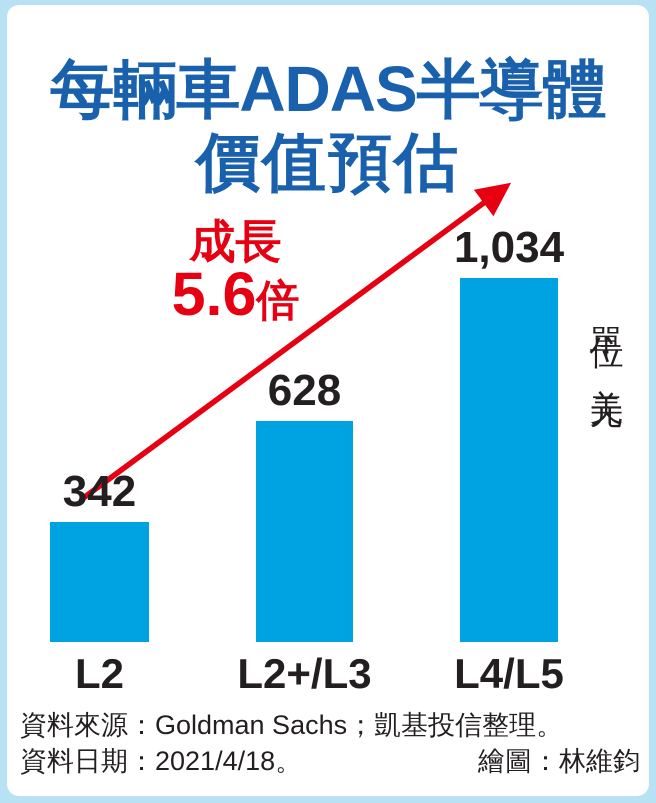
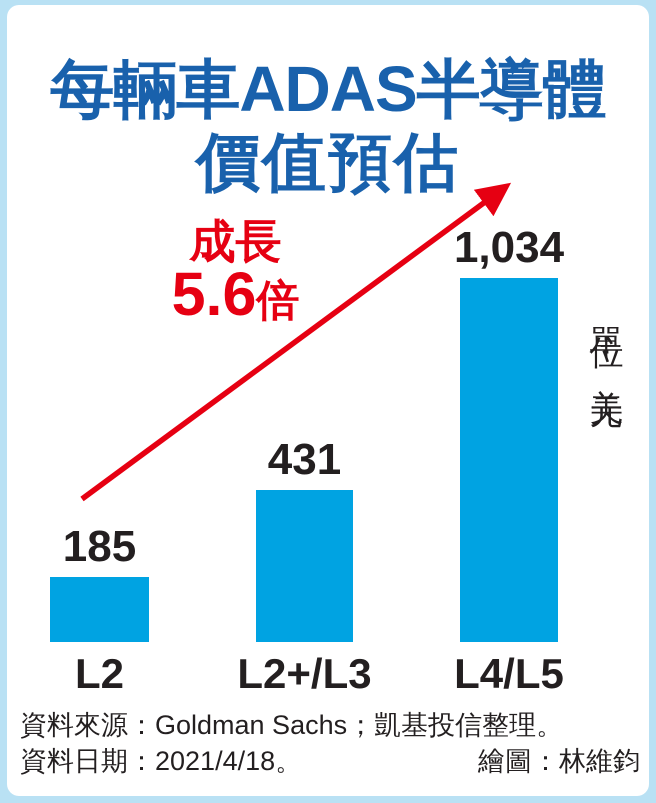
L2: 342 -> 185
L2+/L3: 628 -> 431
